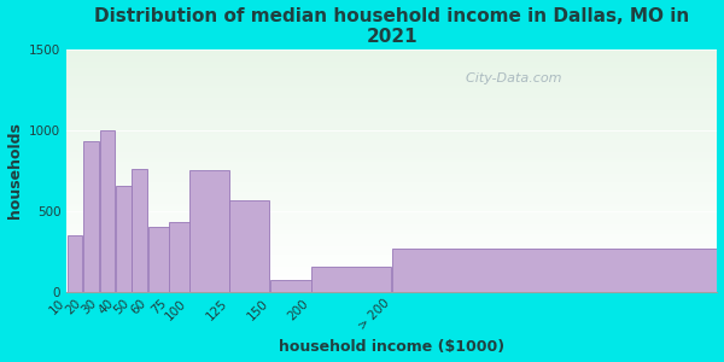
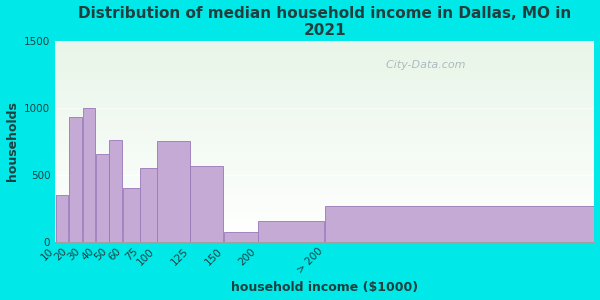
100: 430 -> 550
